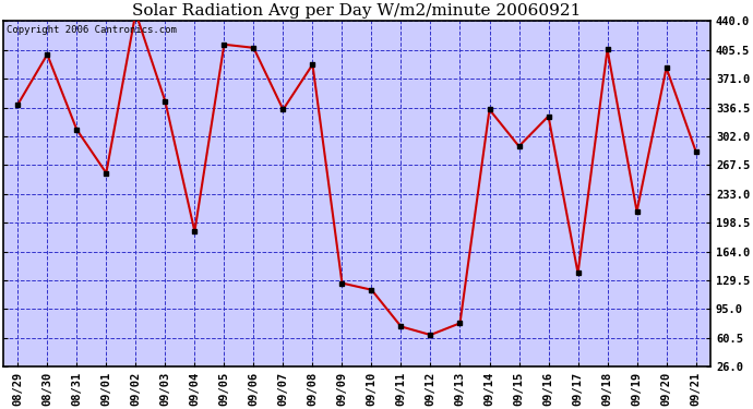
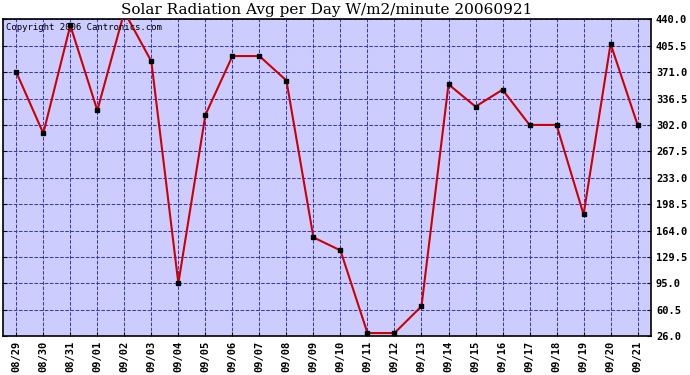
08/29: 340 -> 371
08/30: 400 -> 291
08/31: 310 -> 432
09/01: 258 -> 321
09/03: 344 -> 385
09/04: 188 -> 95
09/05: 412 -> 315
09/06: 408 -> 392
09/07: 334 -> 392
09/08: 388 -> 360
09/09: 126 -> 155
09/10: 118 -> 138
09/11: 74 -> 30
09/12: 64 -> 30
09/13: 78 -> 65
09/14: 334 -> 355
09/15: 290 -> 326
09/16: 326 -> 348
09/17: 138 -> 302
09/18: 406 -> 302
09/19: 212 -> 185
09/20: 384 -> 408
09/21: 284 -> 302
